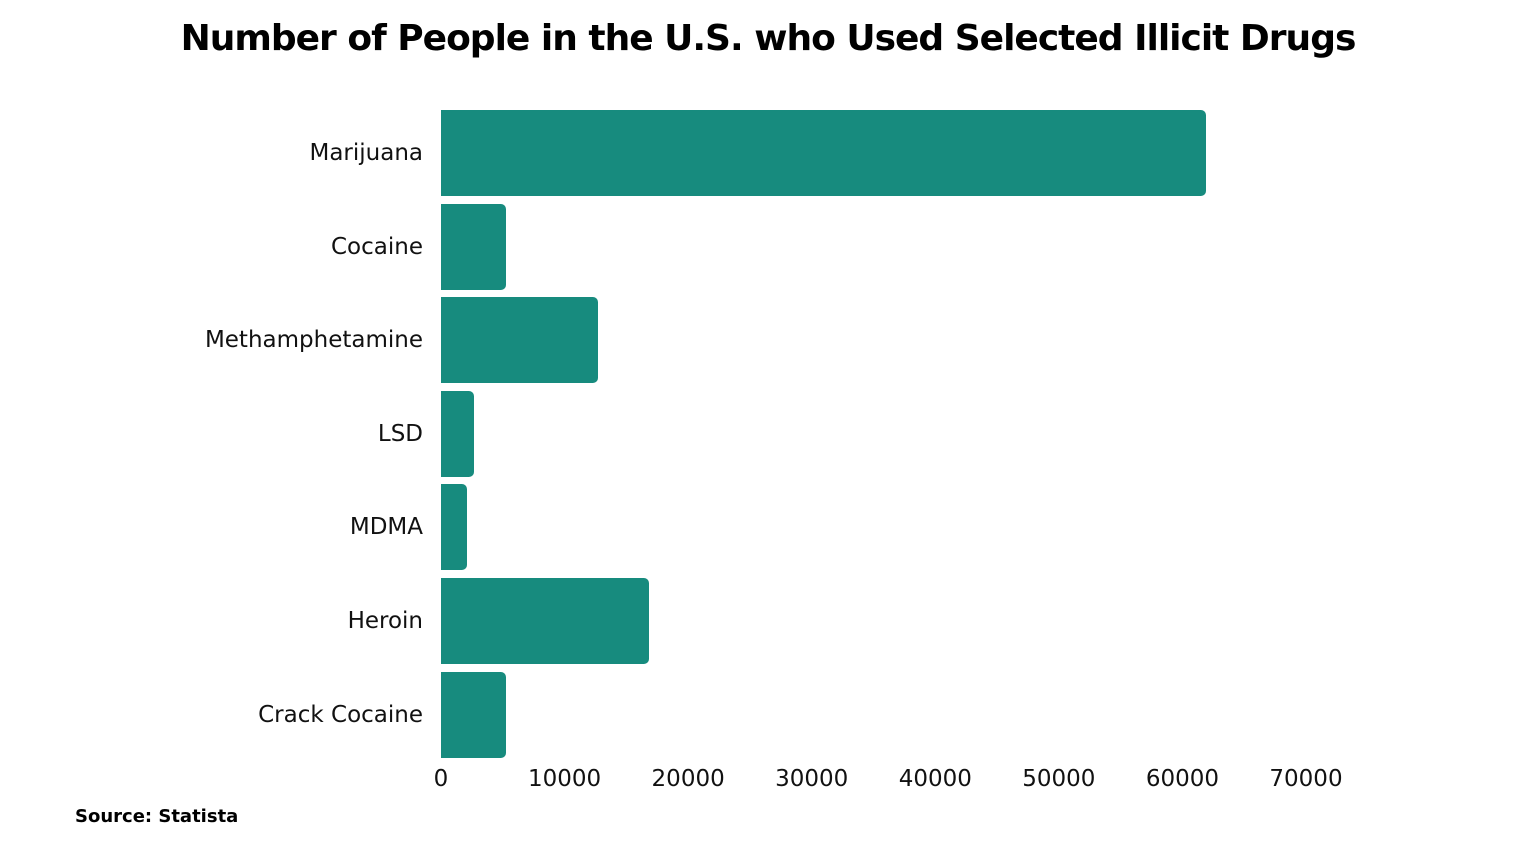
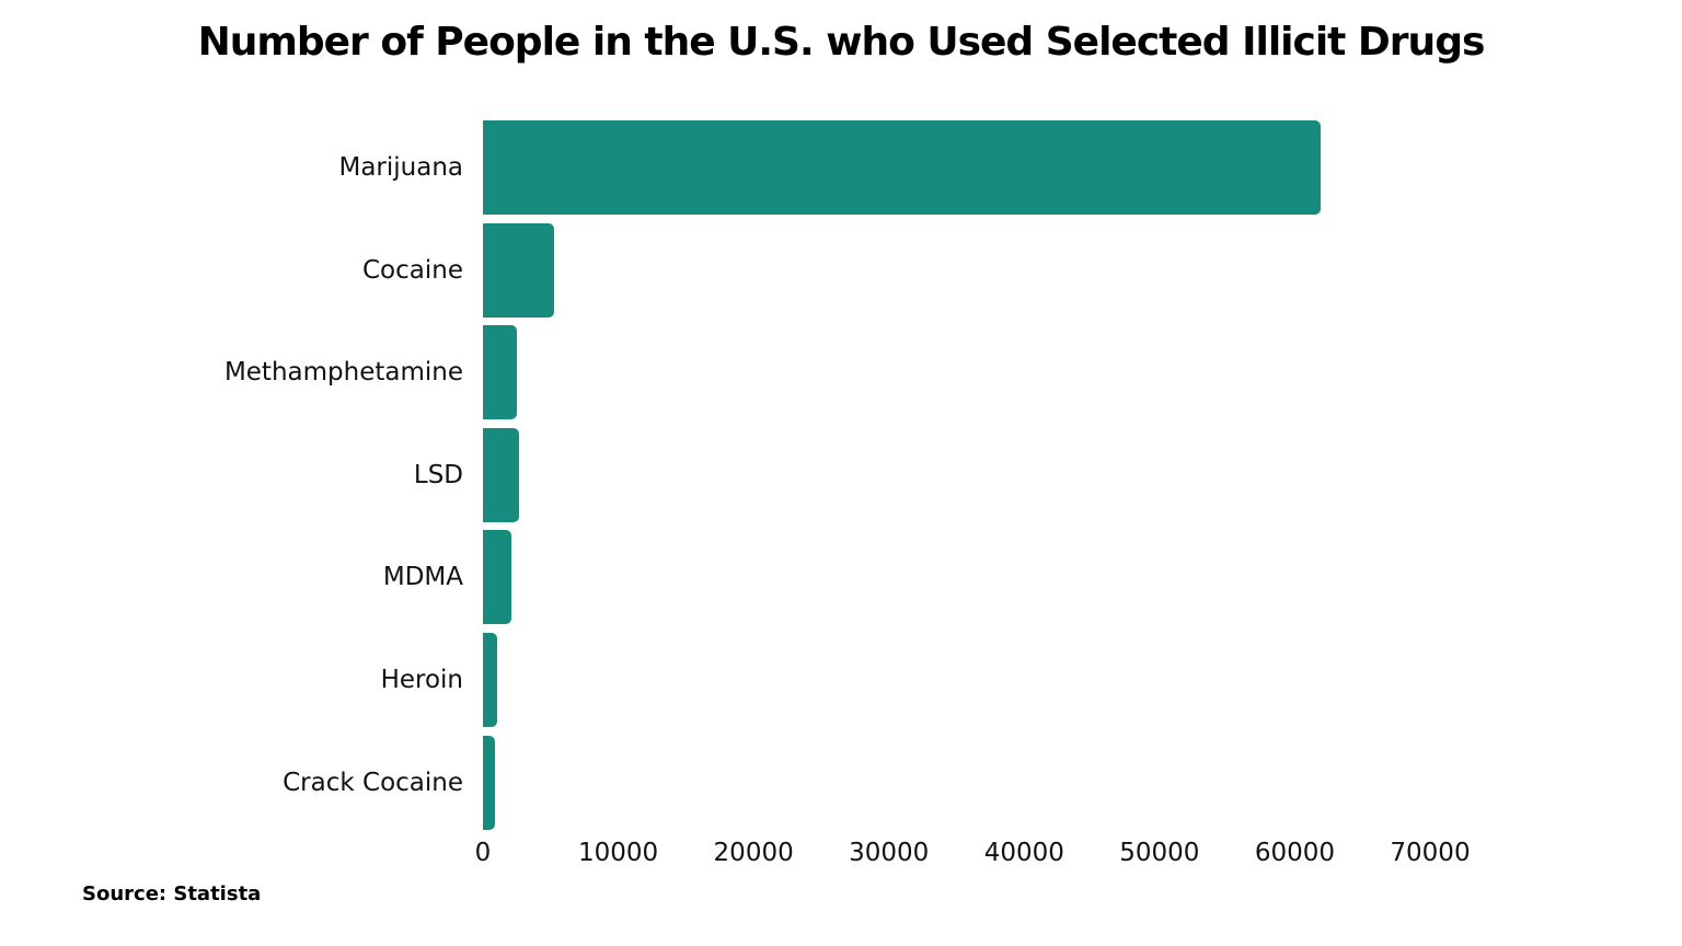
Methamphetamine: 12700 -> 2500
Heroin: 16800 -> 1000
Crack Cocaine: 5300 -> 900
